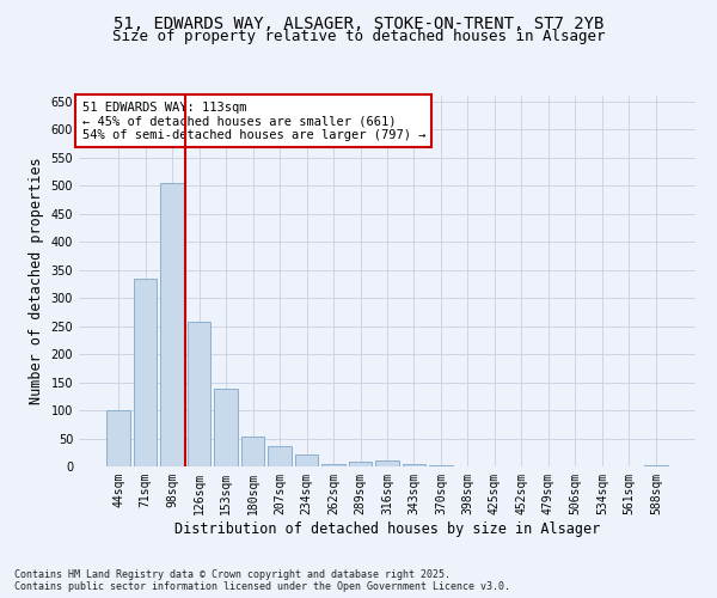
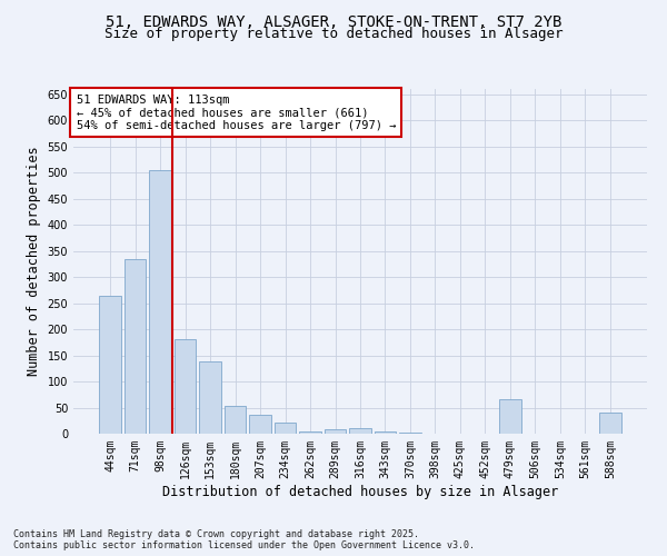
44sqm: 100 -> 265
126sqm: 257 -> 180
479sqm: 1 -> 65
588sqm: 2 -> 40
